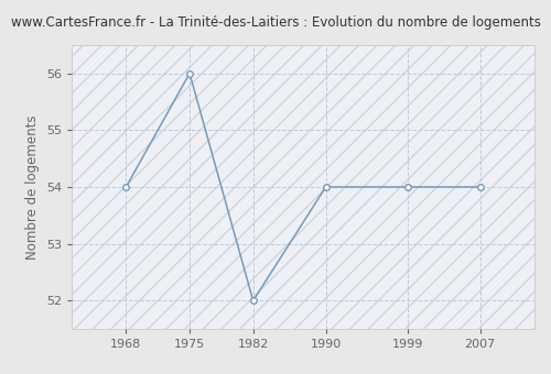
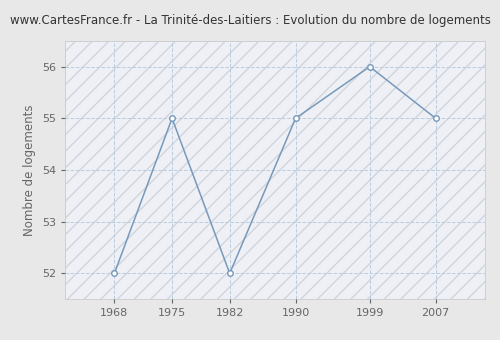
1968: 54 -> 52
1975: 56 -> 55
1990: 54 -> 55
1999: 54 -> 56
2007: 54 -> 55
